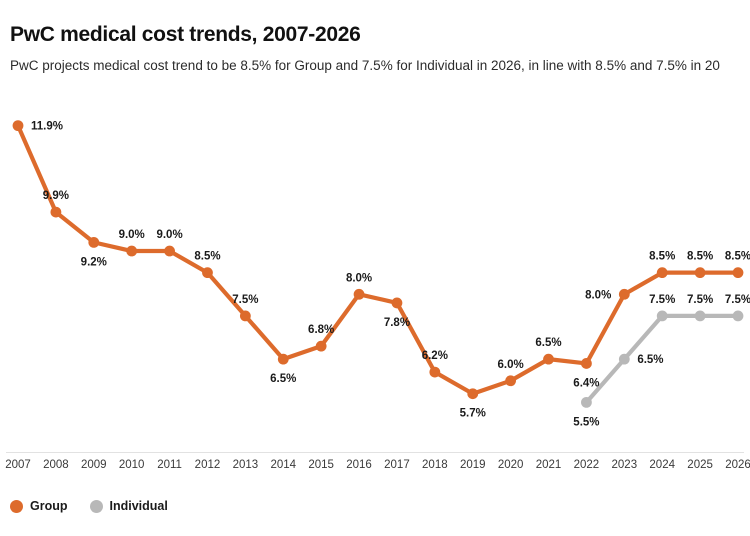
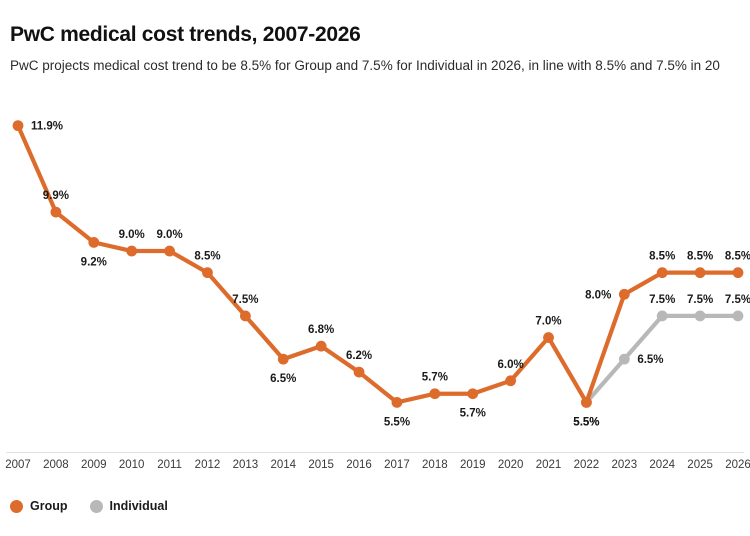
Group/2016: 8.0% -> 6.2%
Group/2017: 7.8% -> 5.5%
Group/2018: 6.2% -> 5.7%
Group/2021: 6.5% -> 7.0%
Group/2022: 6.4% -> 5.5%
